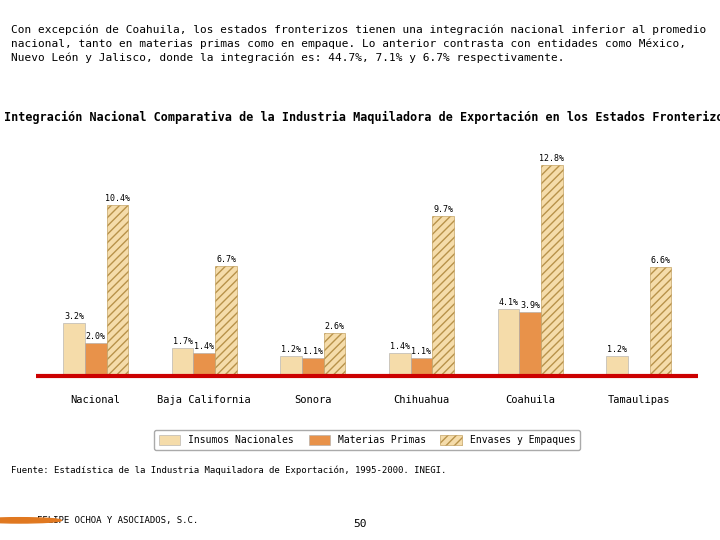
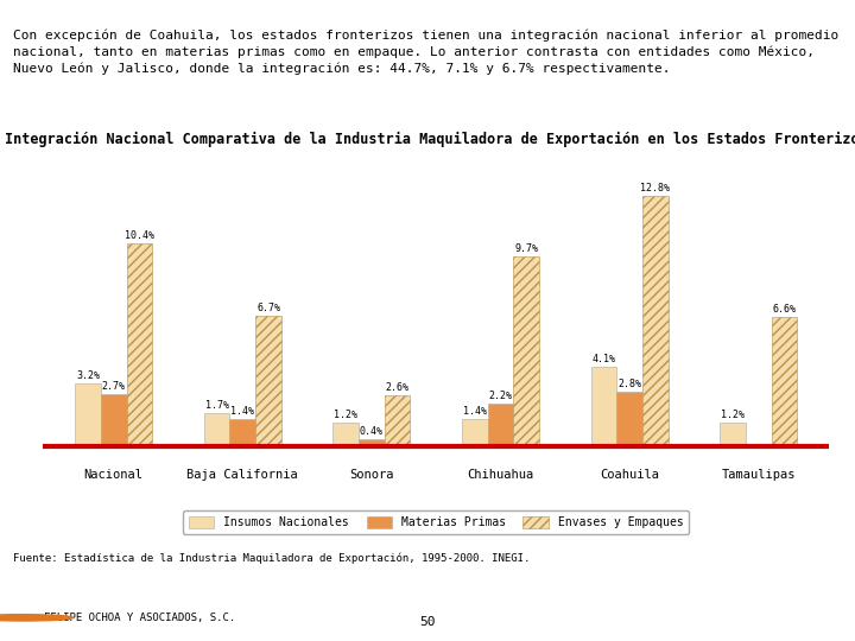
Materias Primas/Nacional: 2.0% -> 2.7%
Materias Primas/Sonora: 1.1% -> 0.4%
Materias Primas/Chihuahua: 1.1% -> 2.2%
Materias Primas/Coahuila: 3.9% -> 2.8%
